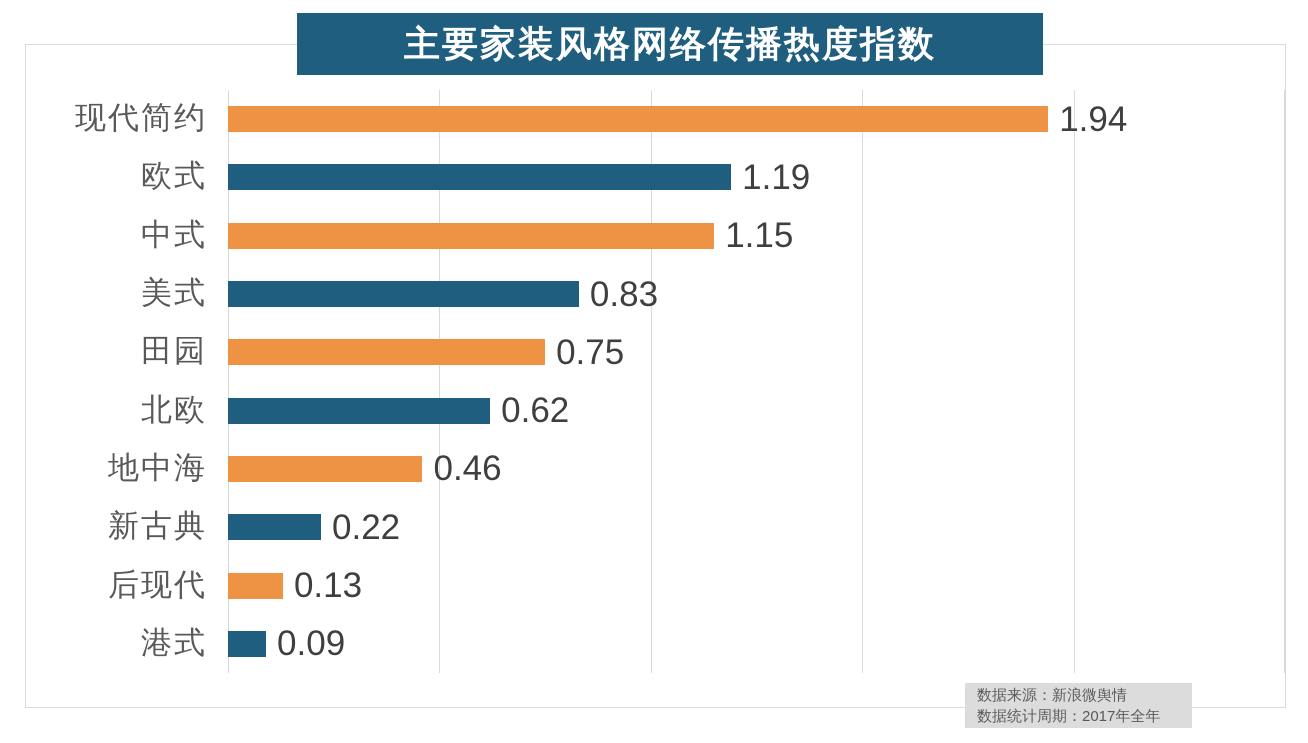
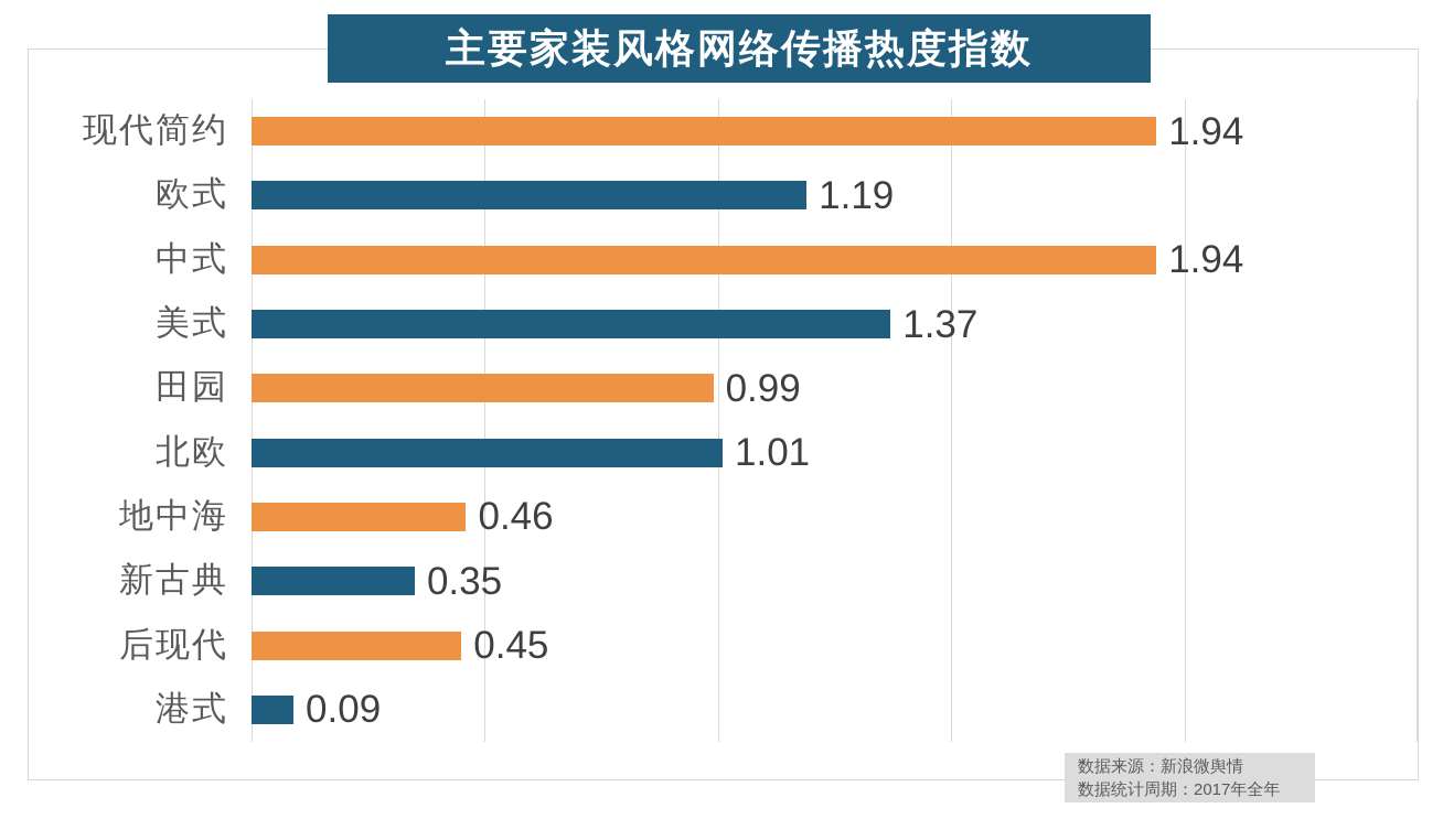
中式: 1.15 -> 1.94
美式: 0.83 -> 1.37
田园: 0.75 -> 0.99
北欧: 0.62 -> 1.01
新古典: 0.22 -> 0.35
后现代: 0.13 -> 0.45
